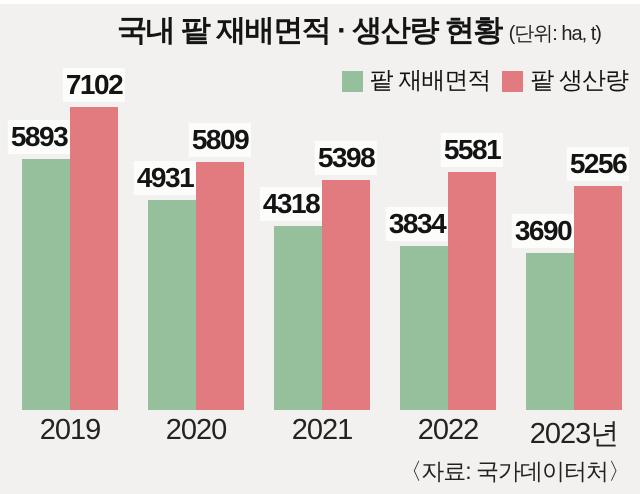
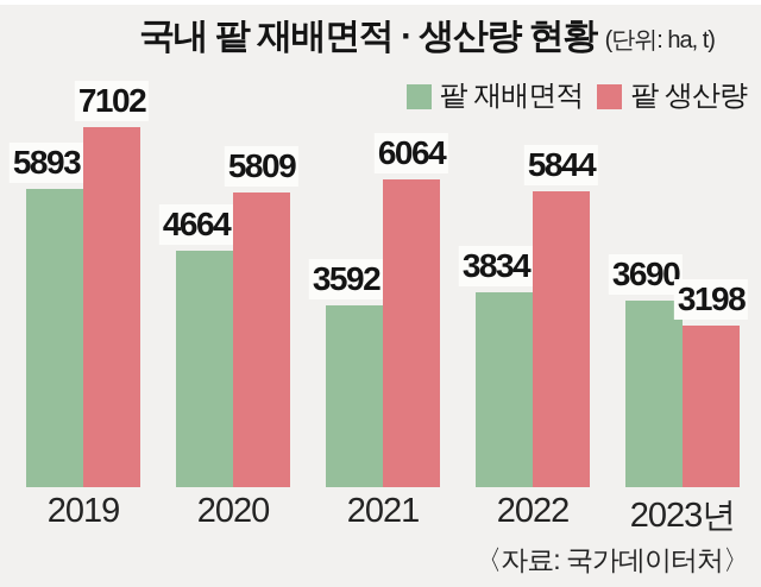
팥 재배면적/2020: 4931 -> 4664
팥 재배면적/2021: 4318 -> 3592
팥 생산량/2021: 5398 -> 6064
팥 생산량/2022: 5581 -> 5844
팥 생산량/2023년: 5256 -> 3198
